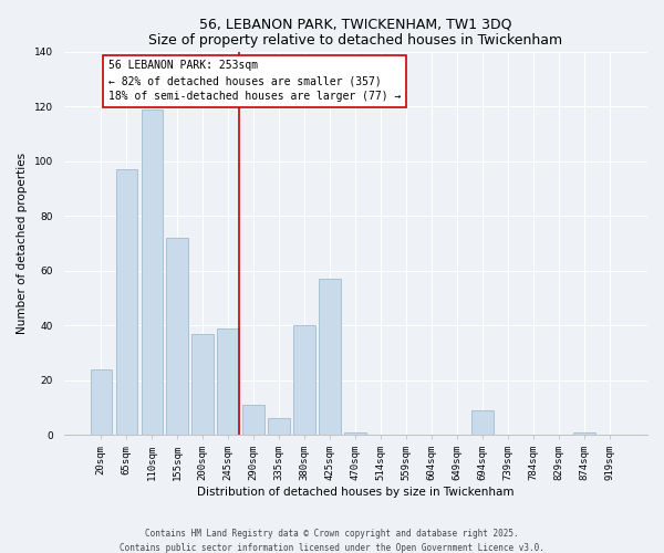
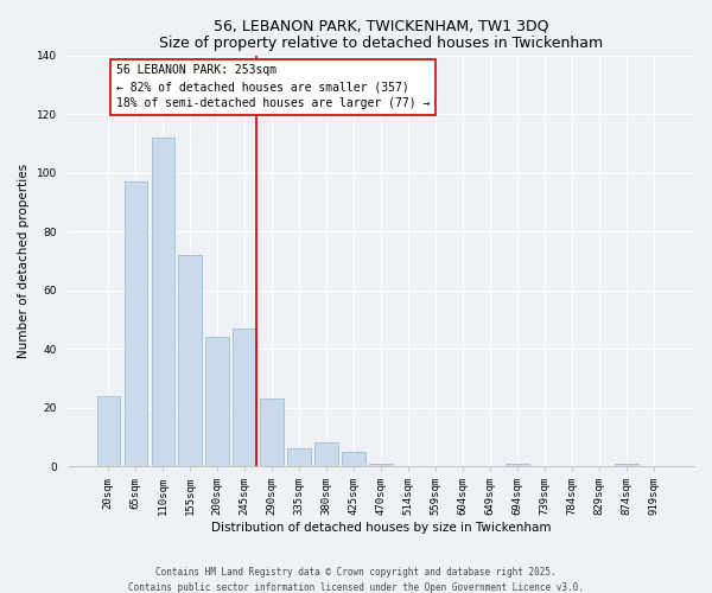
110sqm: 119 -> 112
200sqm: 37 -> 44
245sqm: 39 -> 47
290sqm: 11 -> 23
380sqm: 40 -> 8
425sqm: 57 -> 5
694sqm: 9 -> 1
